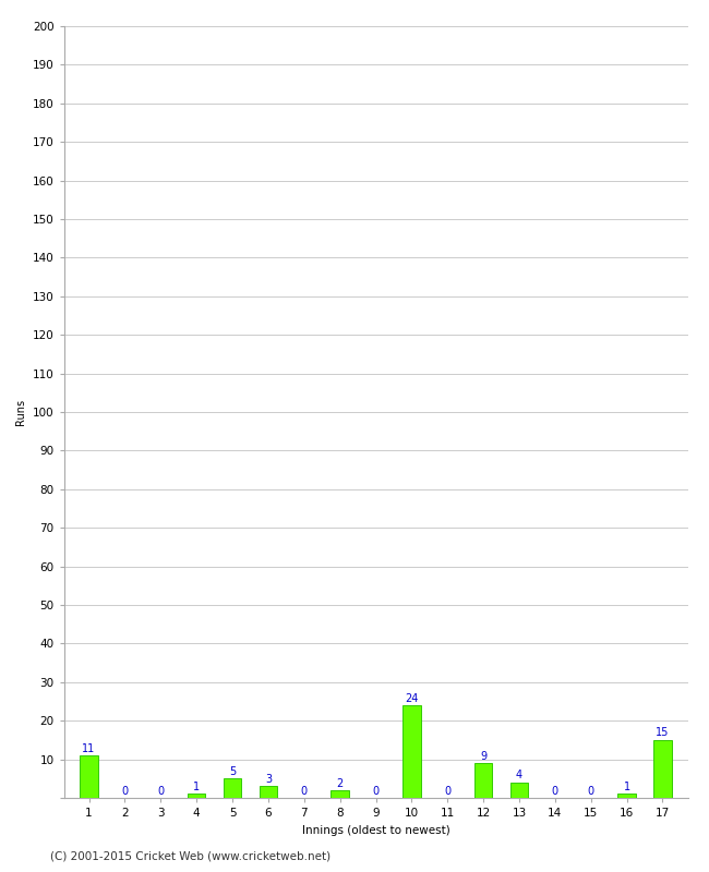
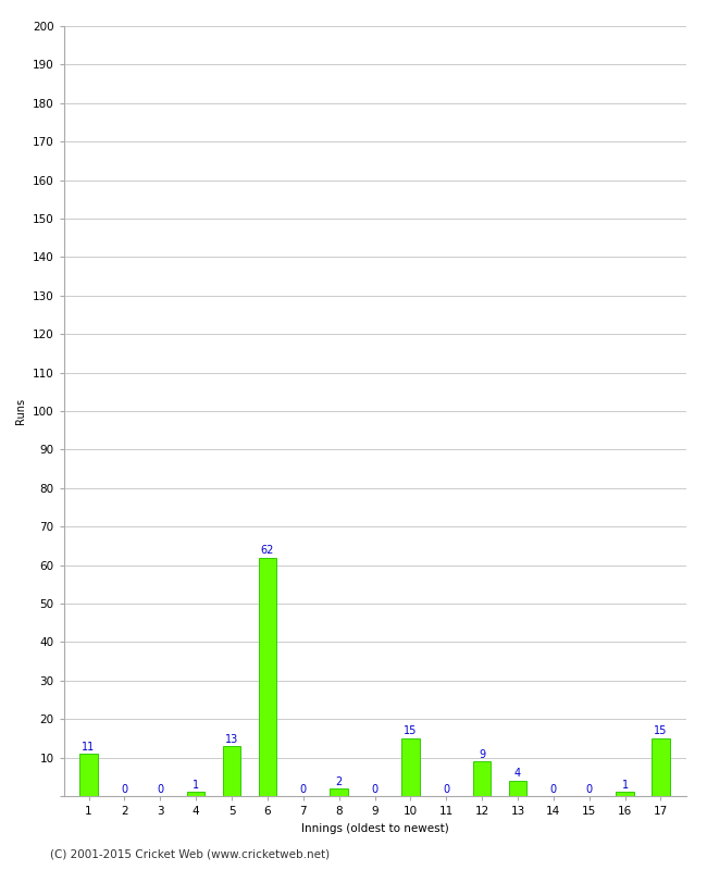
5: 5 -> 13
6: 3 -> 62
10: 24 -> 15
